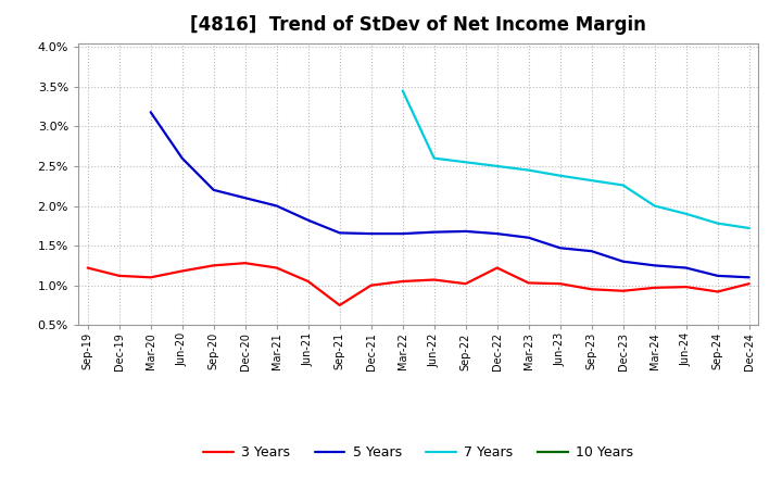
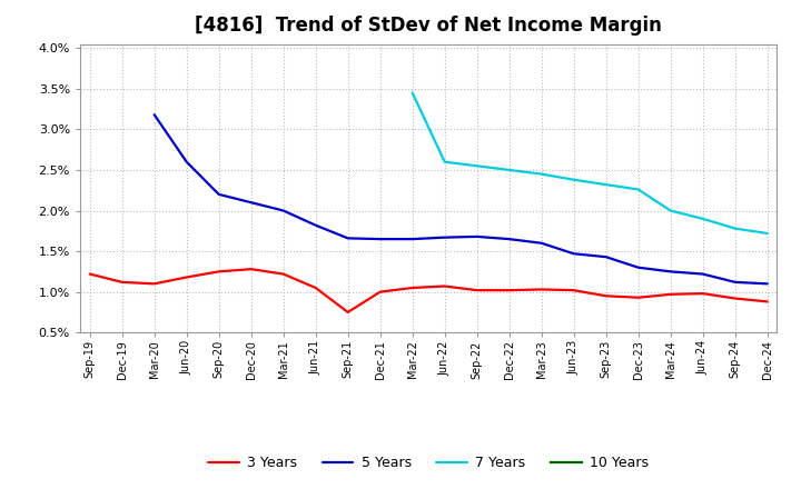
3 Years/Dec-22: 1.22% -> 1.02%
3 Years/Dec-24: 1.02% -> 0.88%
